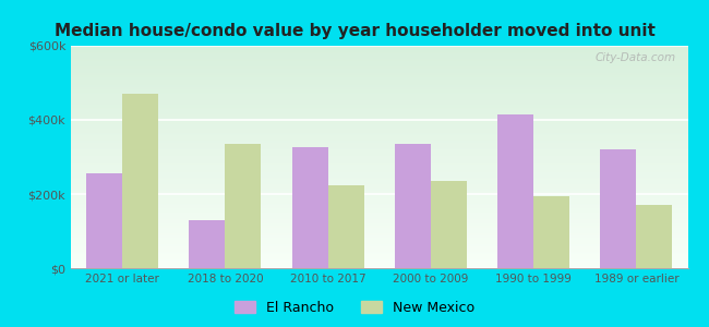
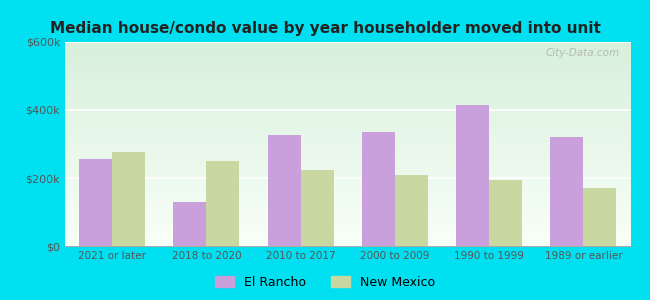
New Mexico/2021 or later: $470k -> $275k
New Mexico/2018 to 2020: $335k -> $250k
New Mexico/2000 to 2009: $235k -> $210k
